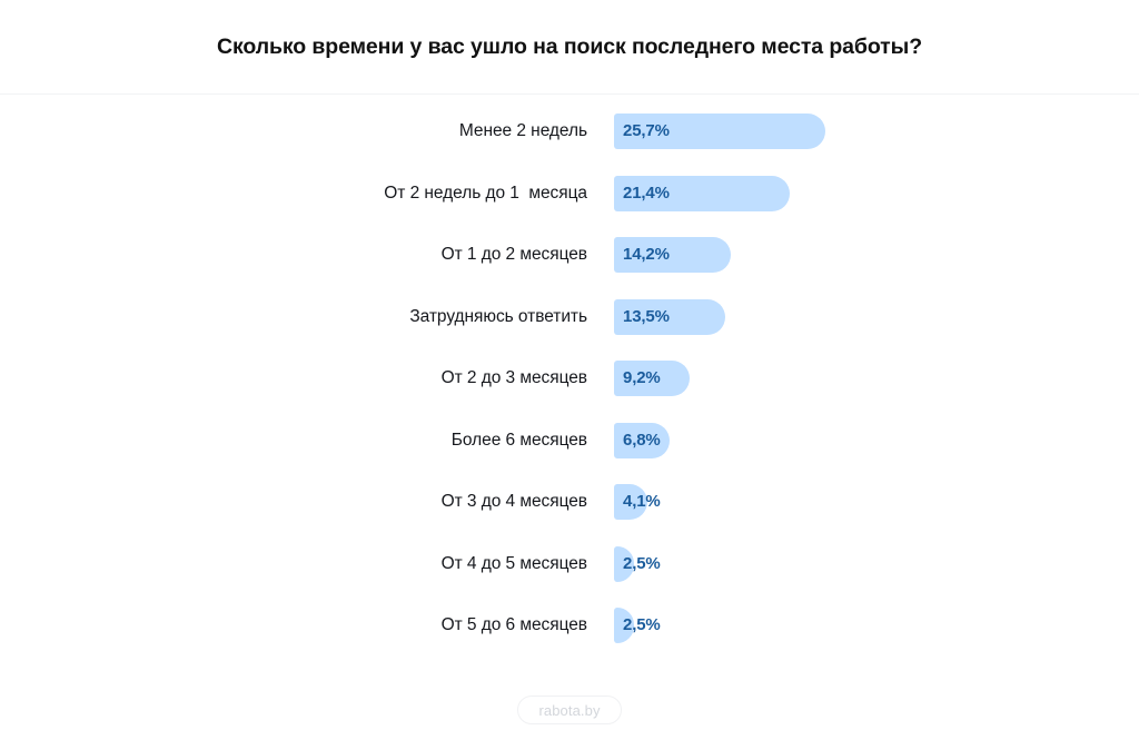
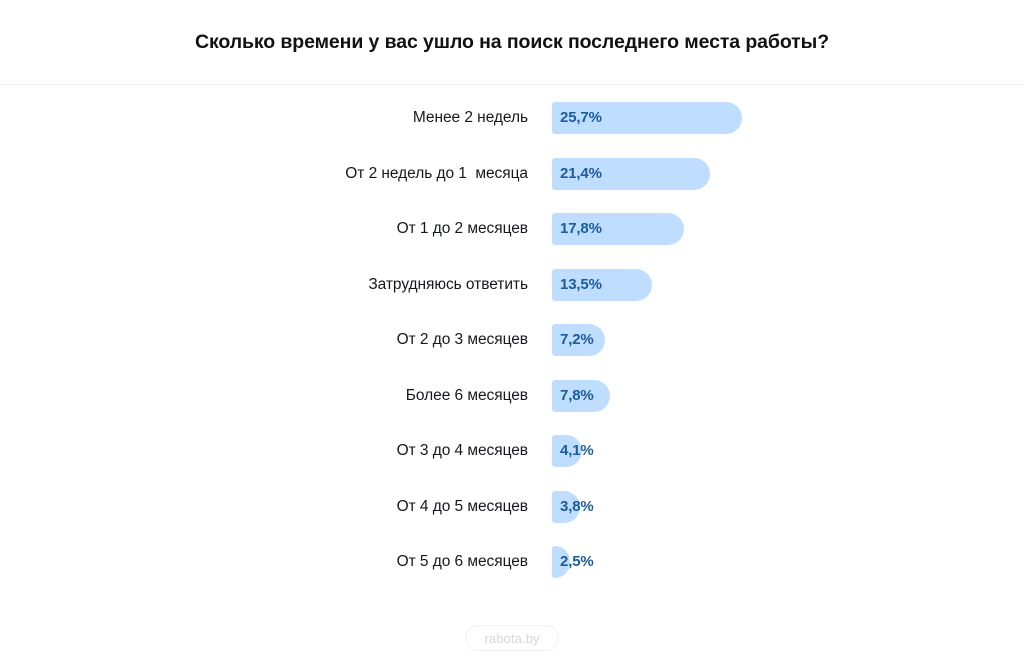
От 1 до 2 месяцев: 14,2% -> 17,8%
От 2 до 3 месяцев: 9,2% -> 7,2%
Более 6 месяцев: 6,8% -> 7,8%
От 4 до 5 месяцев: 2,5% -> 3,8%
